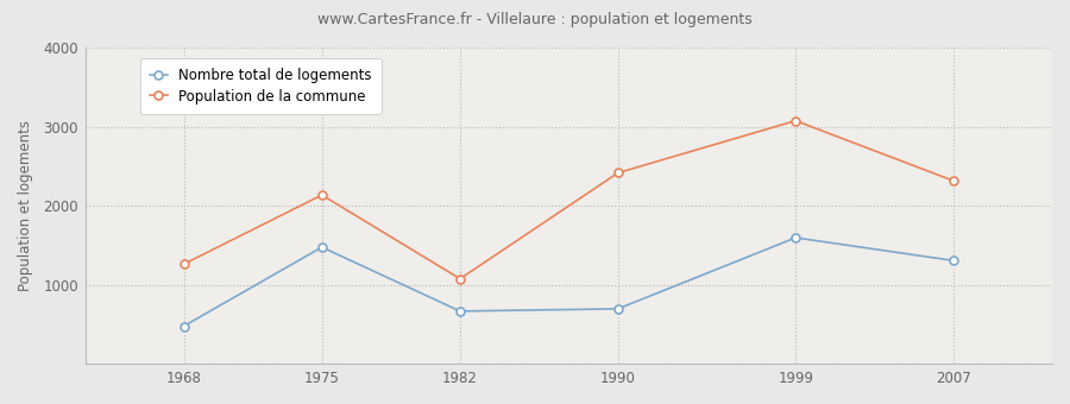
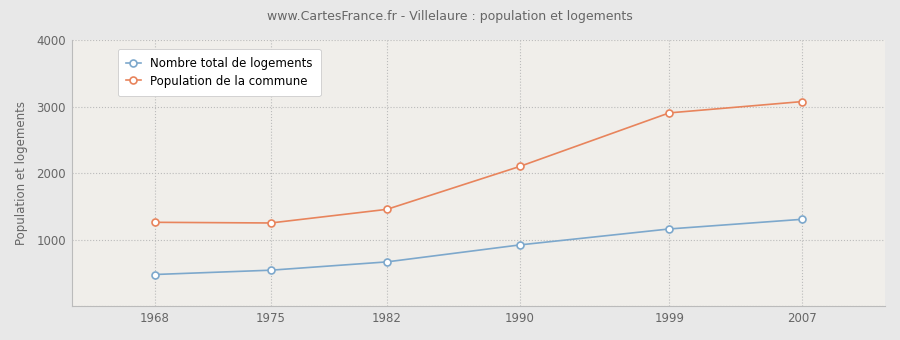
Nombre total de logements/1975: 1480 -> 540
Population de la commune/1975: 2140 -> 1260
Population de la commune/1982: 1080 -> 1460
Nombre total de logements/1990: 700 -> 920
Population de la commune/1990: 2420 -> 2100
Nombre total de logements/1999: 1600 -> 1160
Population de la commune/1999: 3080 -> 2910
Population de la commune/2007: 2320 -> 3080
